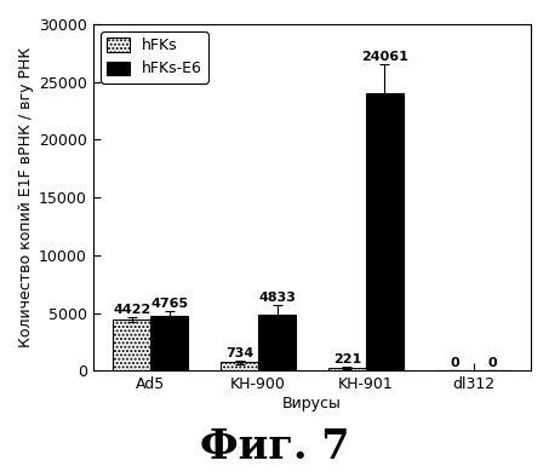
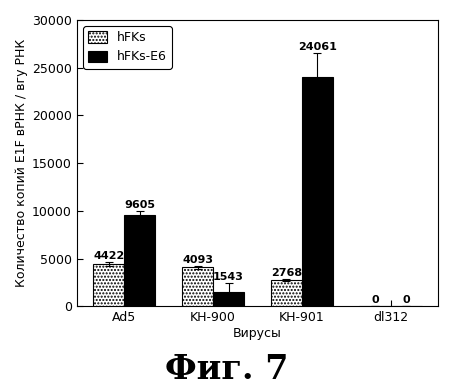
hFKs-E6/Ad5: 4765 -> 9605
hFKs/KH-900: 734 -> 4093
hFKs-E6/KH-900: 4833 -> 1543
hFKs/KH-901: 221 -> 2768
